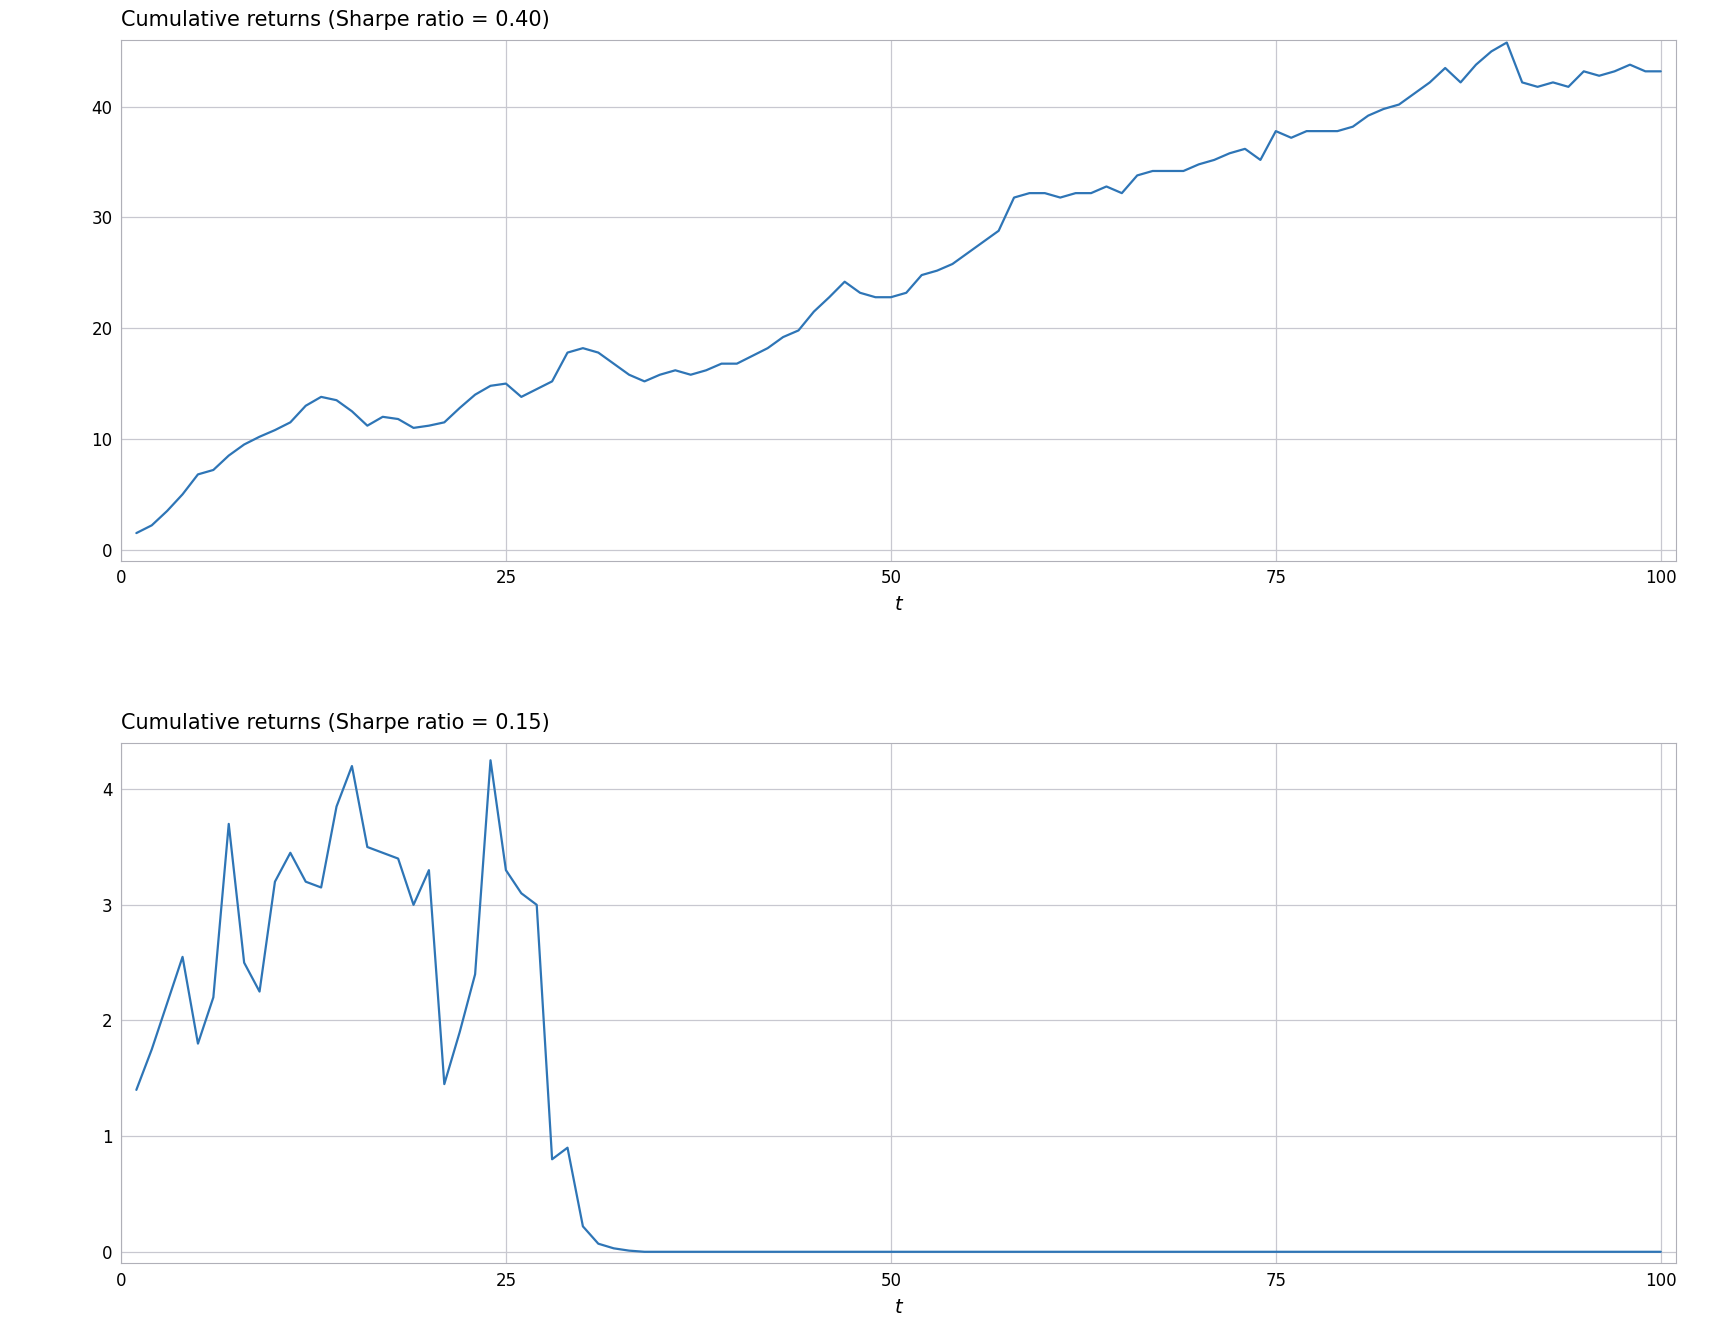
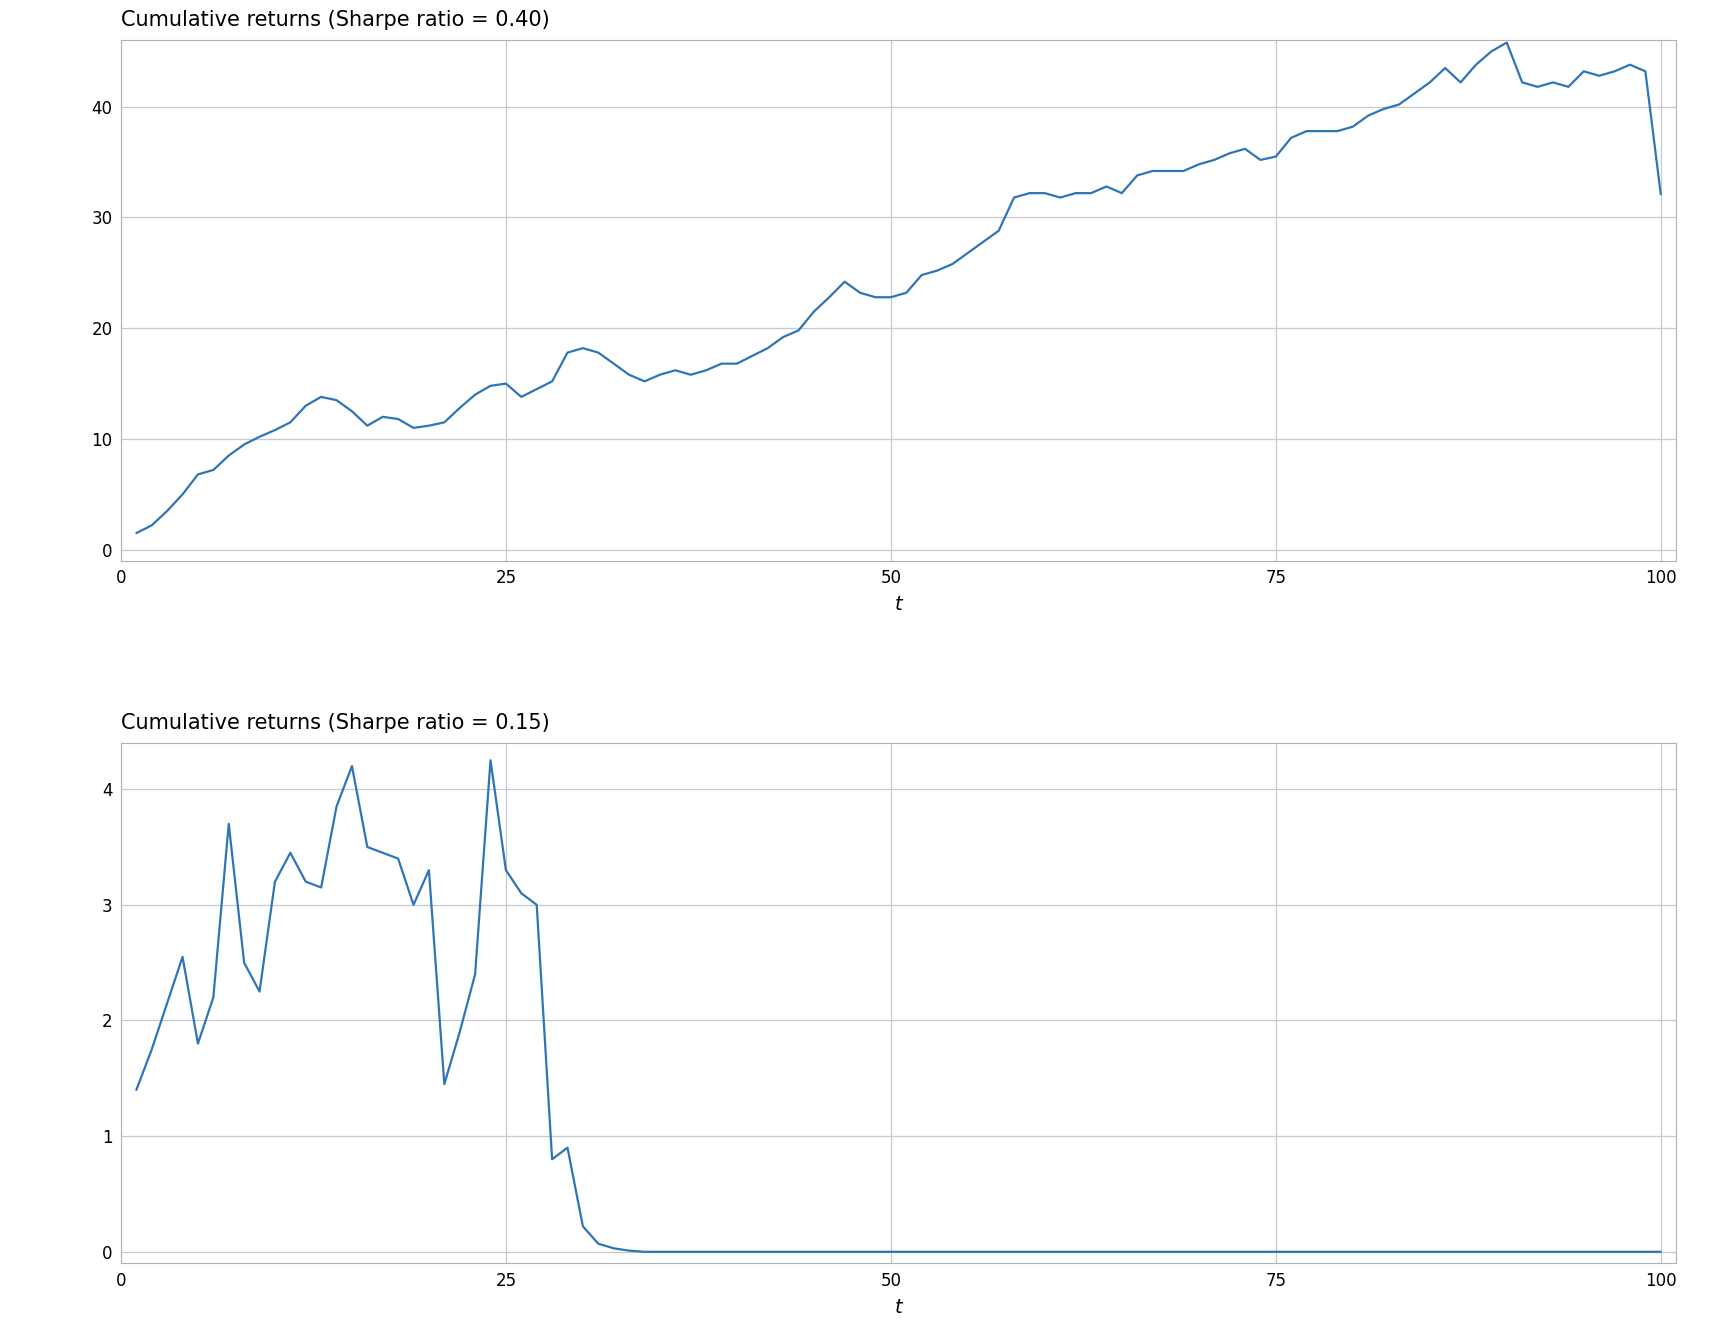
Cumulative returns (Sharpe ratio = 0.40)/75: 37.8 -> 35.5
Cumulative returns (Sharpe ratio = 0.40)/100: 43.2 -> 32.1
